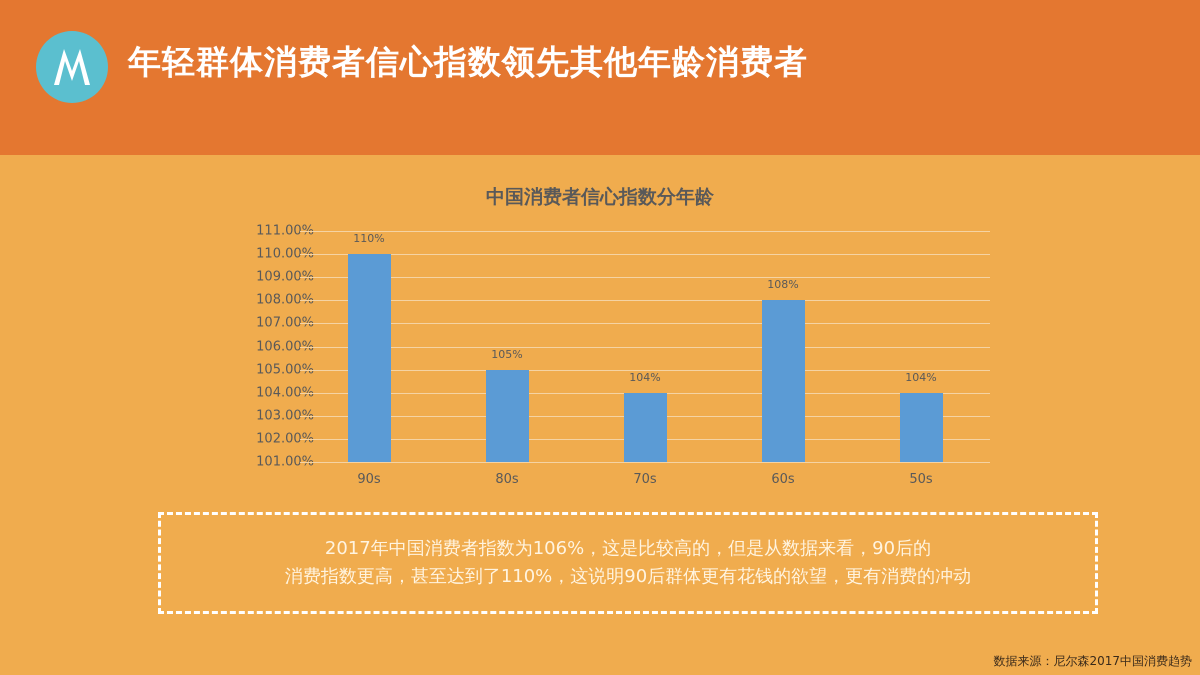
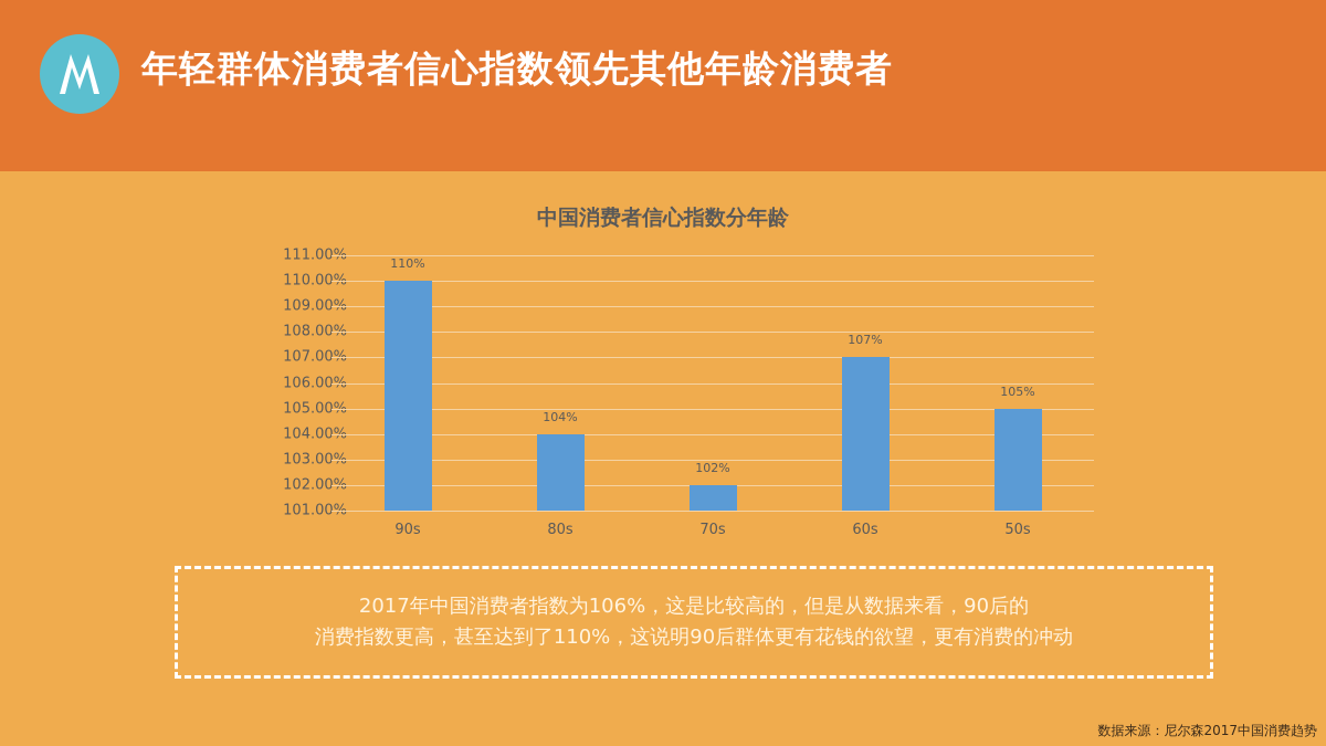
80s: 105% -> 104%
70s: 104% -> 102%
60s: 108% -> 107%
50s: 104% -> 105%
